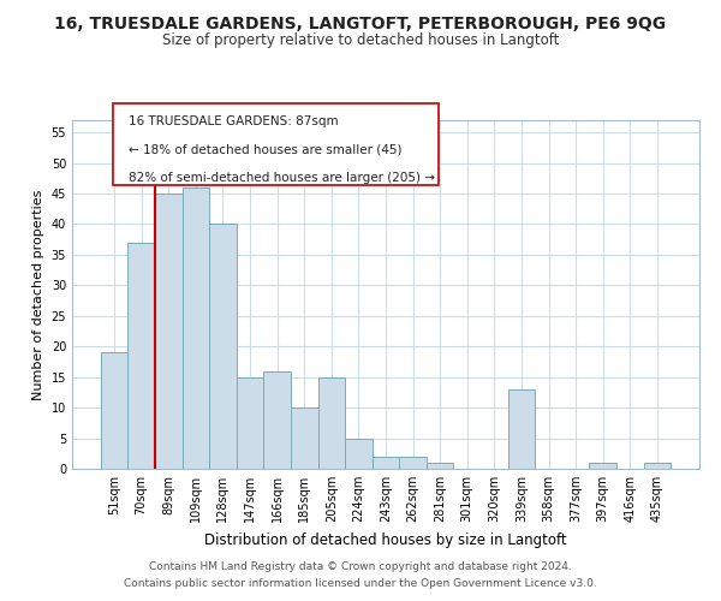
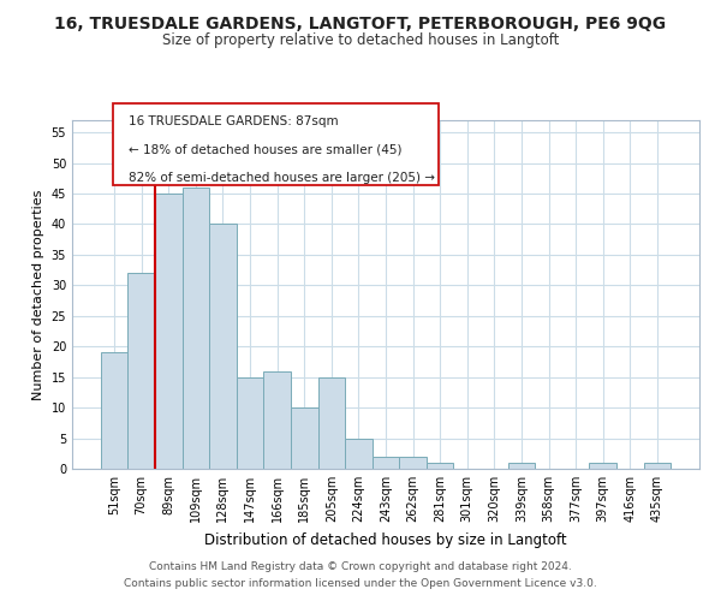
70sqm: 37 -> 32
339sqm: 13 -> 1
